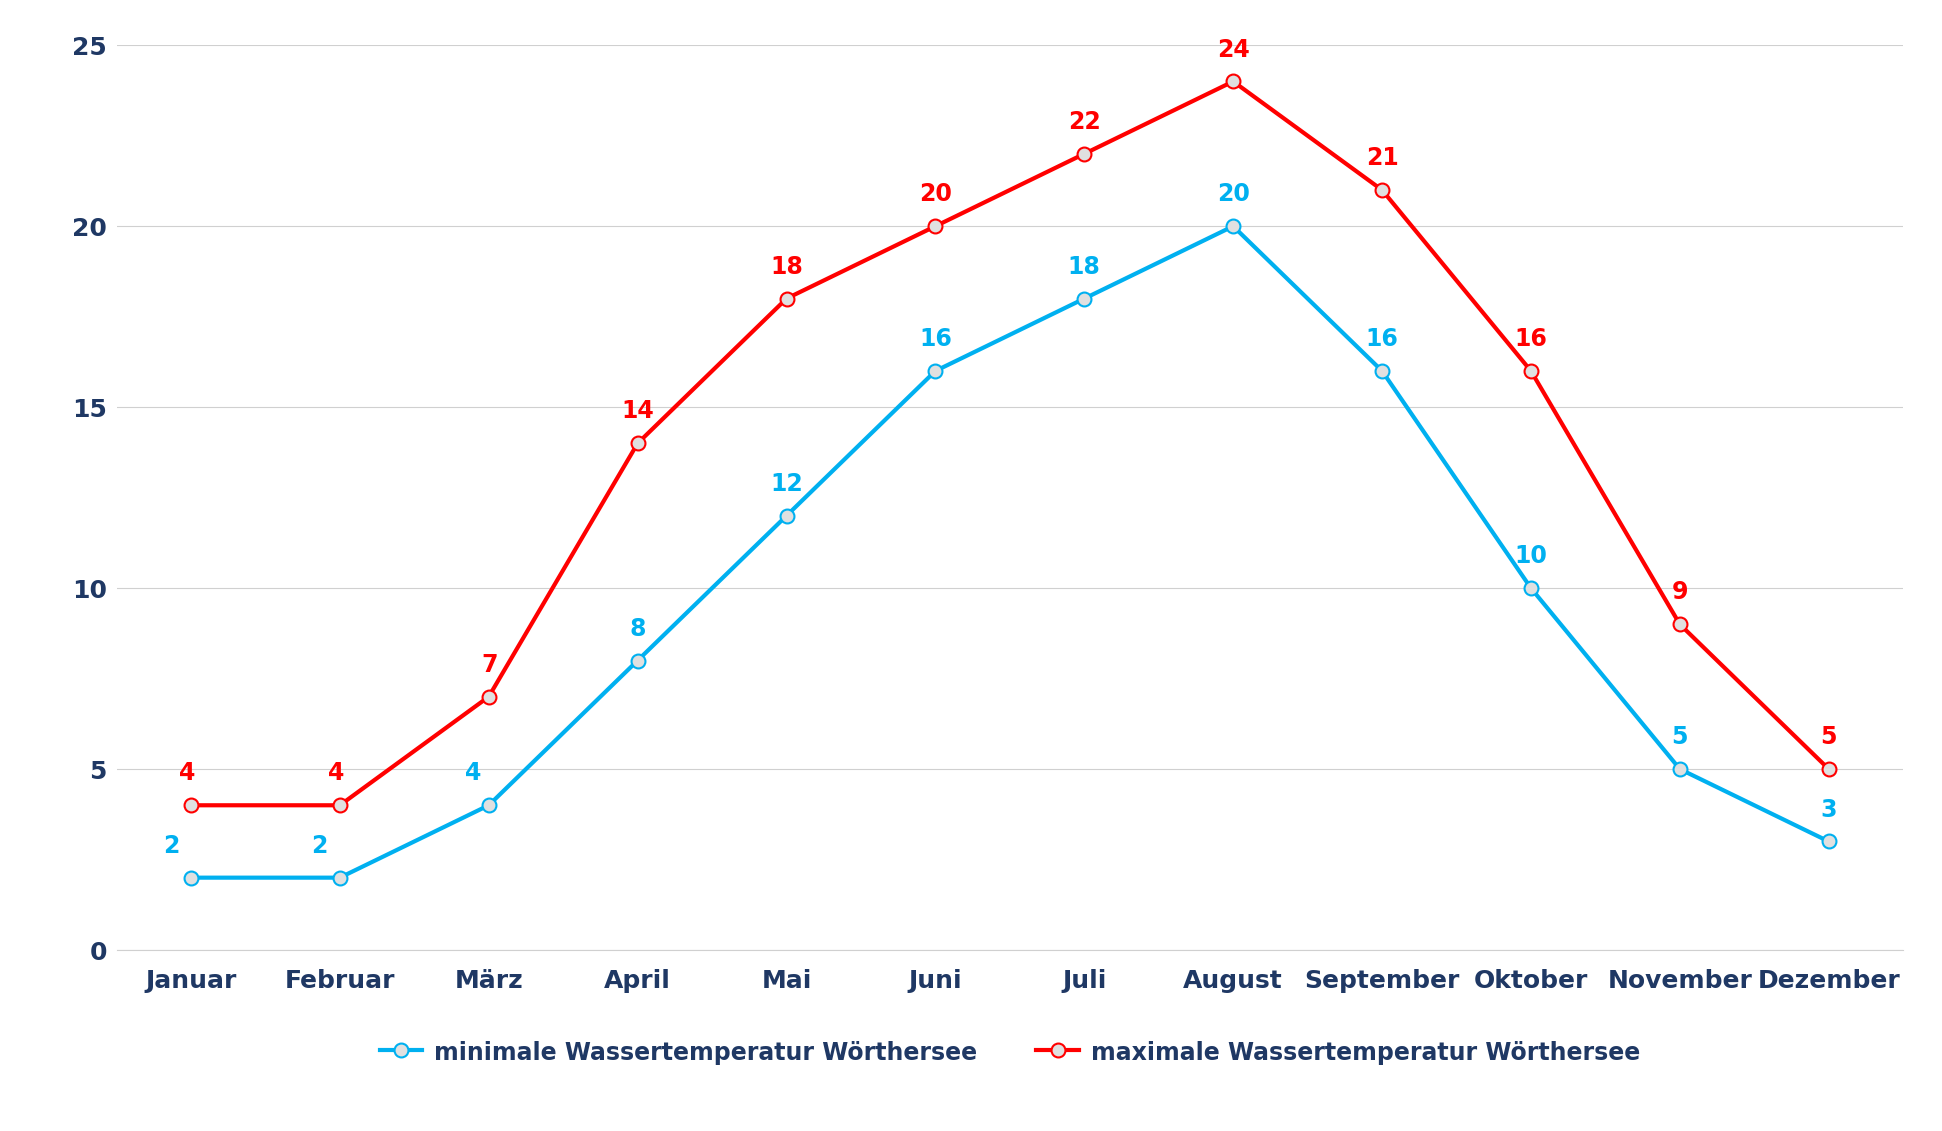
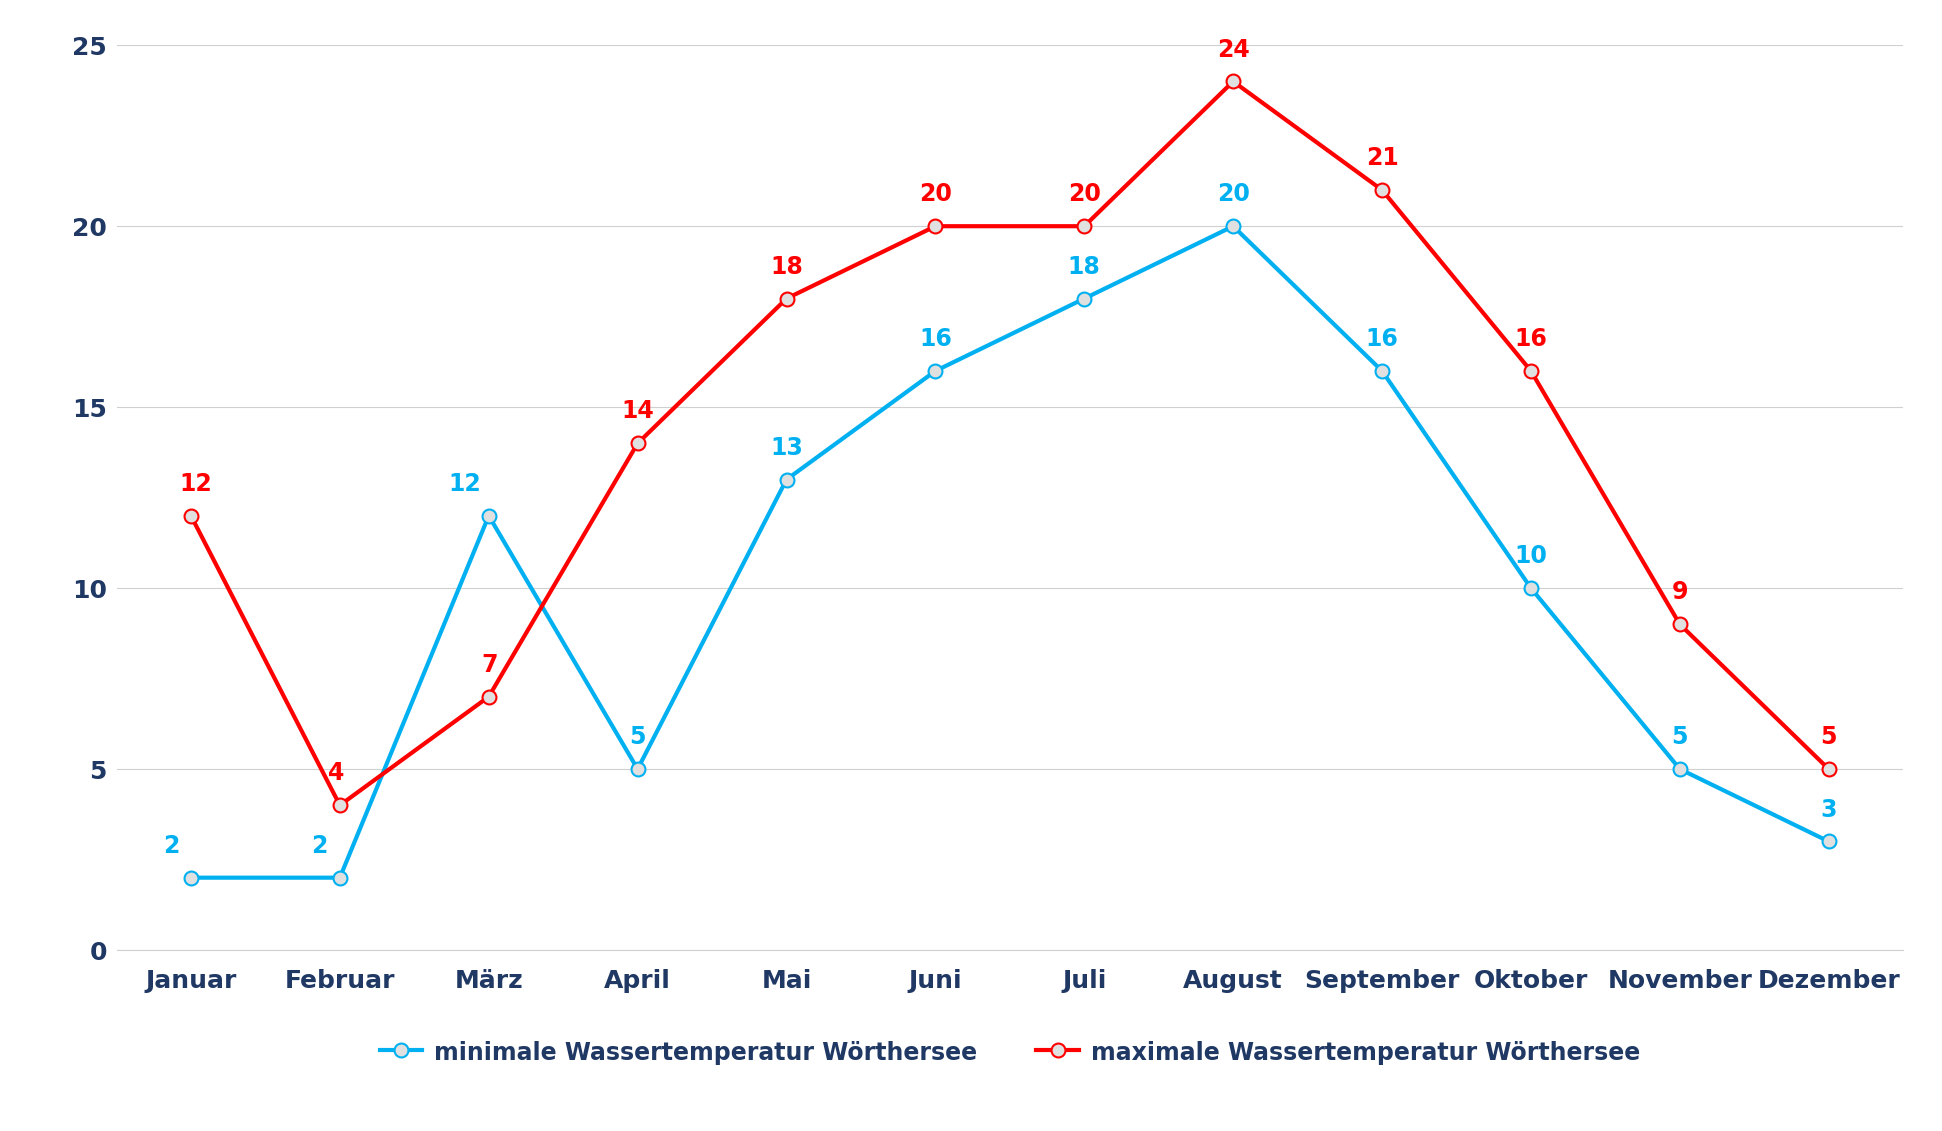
maximale Wassertemperatur Wörthersee/Januar: 4 -> 12
minimale Wassertemperatur Wörthersee/März: 4 -> 12
minimale Wassertemperatur Wörthersee/April: 8 -> 5
minimale Wassertemperatur Wörthersee/Mai: 12 -> 13
maximale Wassertemperatur Wörthersee/Juli: 22 -> 20
